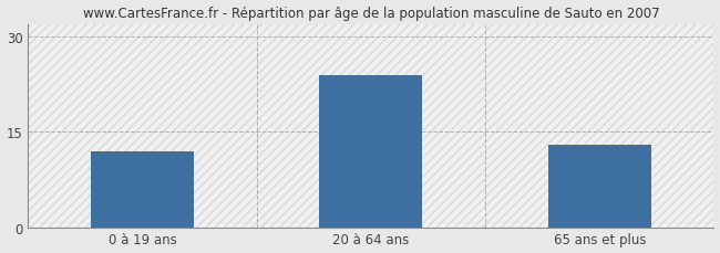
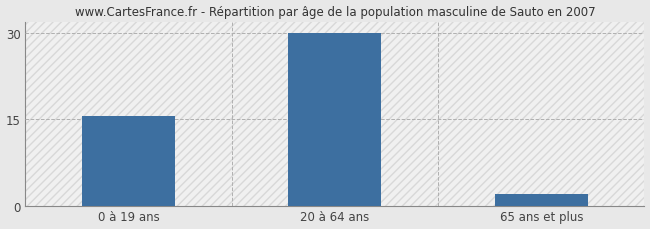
0 à 19 ans: 12.0 -> 15.5
20 à 64 ans: 24.0 -> 30.0
65 ans et plus: 13.0 -> 2.0
